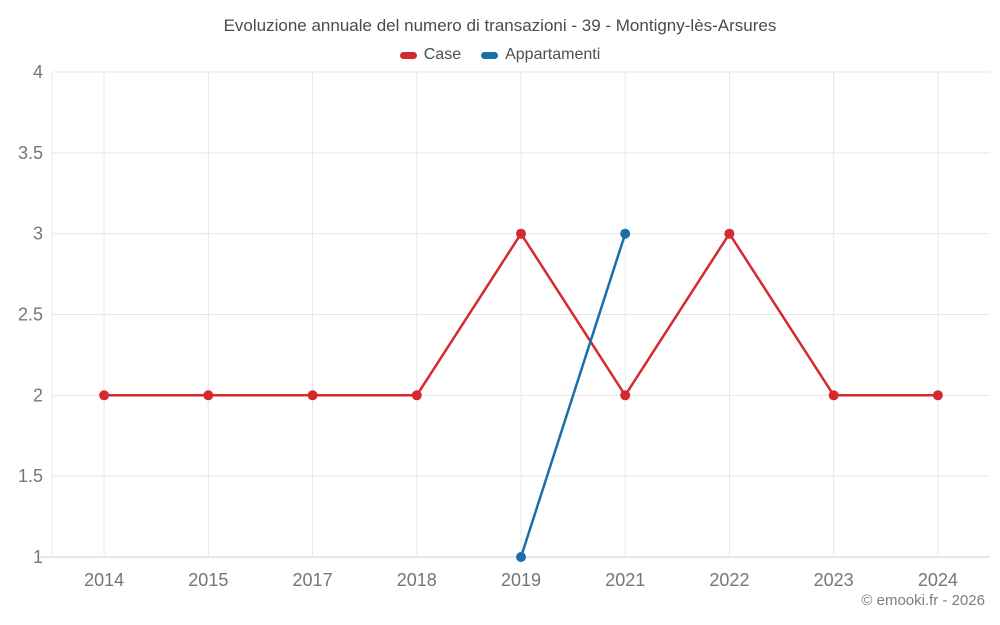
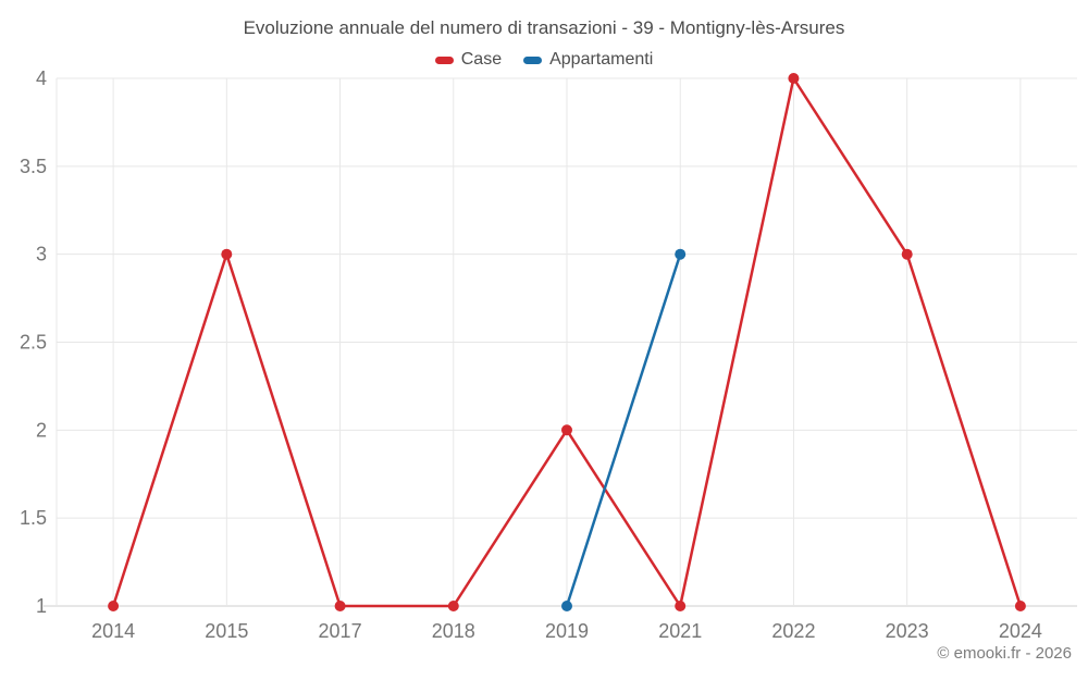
Case/2014: 2 -> 1
Case/2015: 2 -> 3
Case/2017: 2 -> 1
Case/2018: 2 -> 1
Case/2019: 3 -> 2
Case/2021: 2 -> 1
Case/2022: 3 -> 4
Case/2023: 2 -> 3
Case/2024: 2 -> 1
